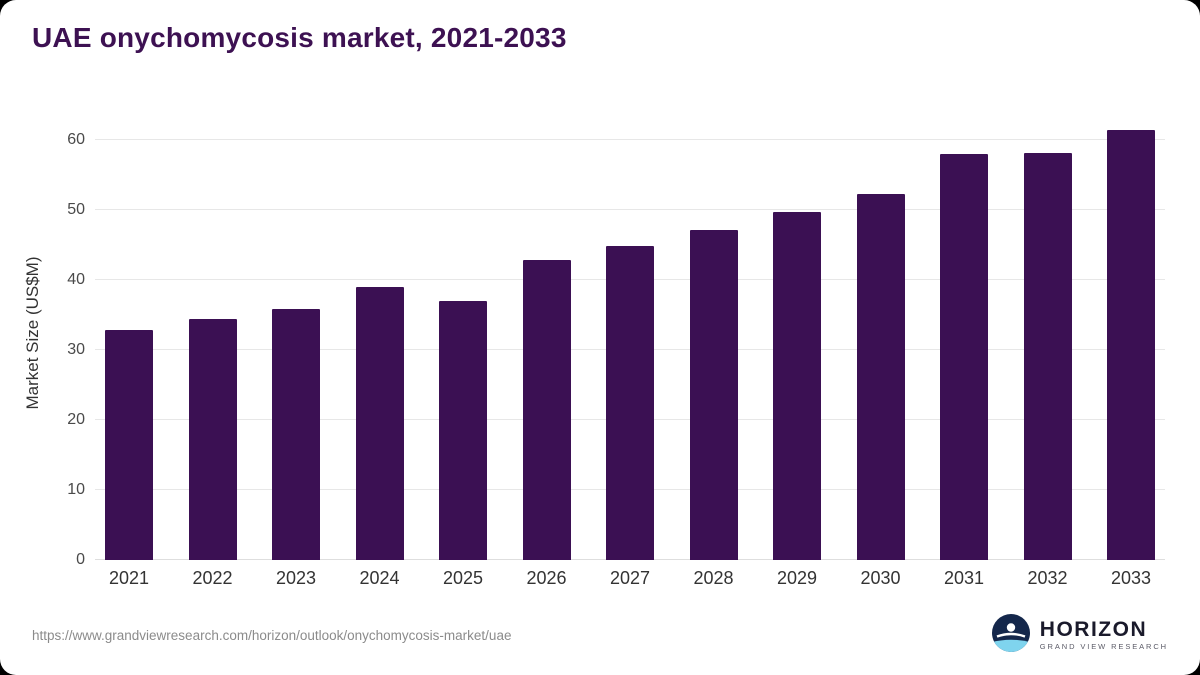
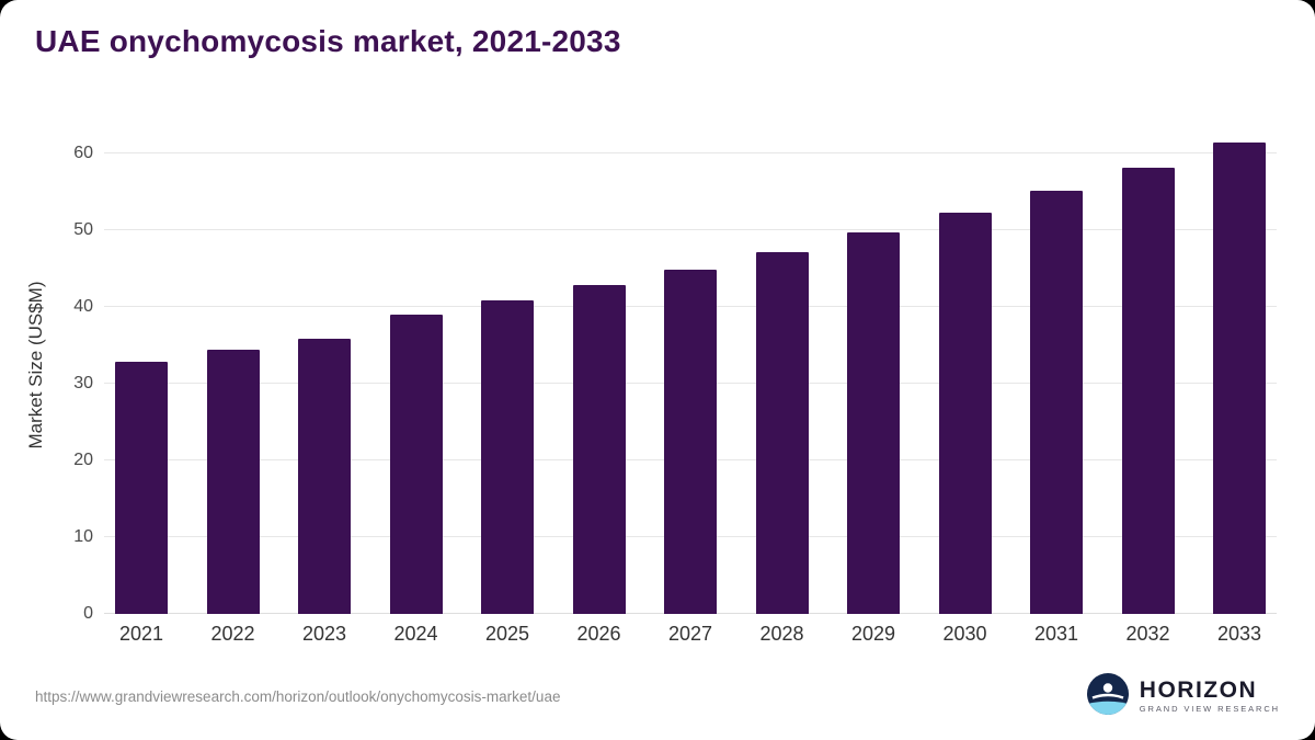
2025: 37 -> 41
2031: 58 -> 55
